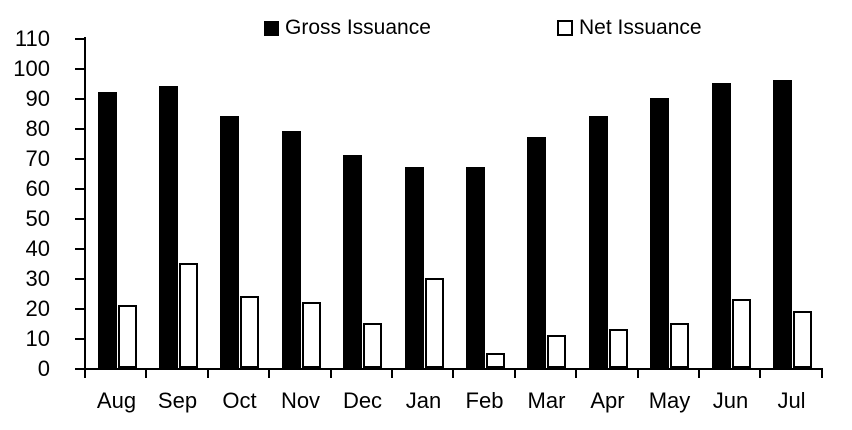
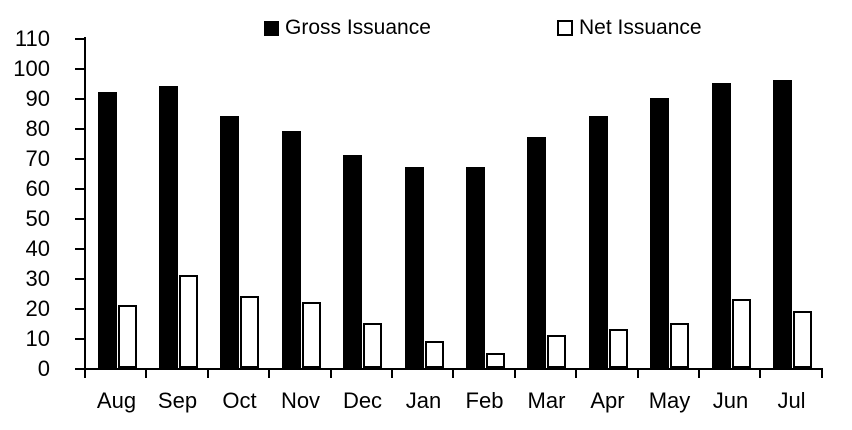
Net Issuance/Sep: 35 -> 31
Net Issuance/Jan: 30 -> 9
